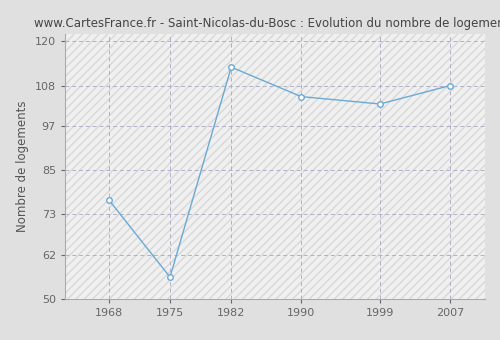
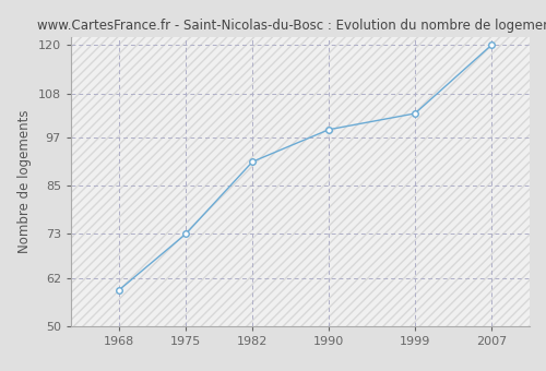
1968: 77 -> 59
1975: 56 -> 73
1982: 113 -> 91
1990: 105 -> 99
2007: 108 -> 120
